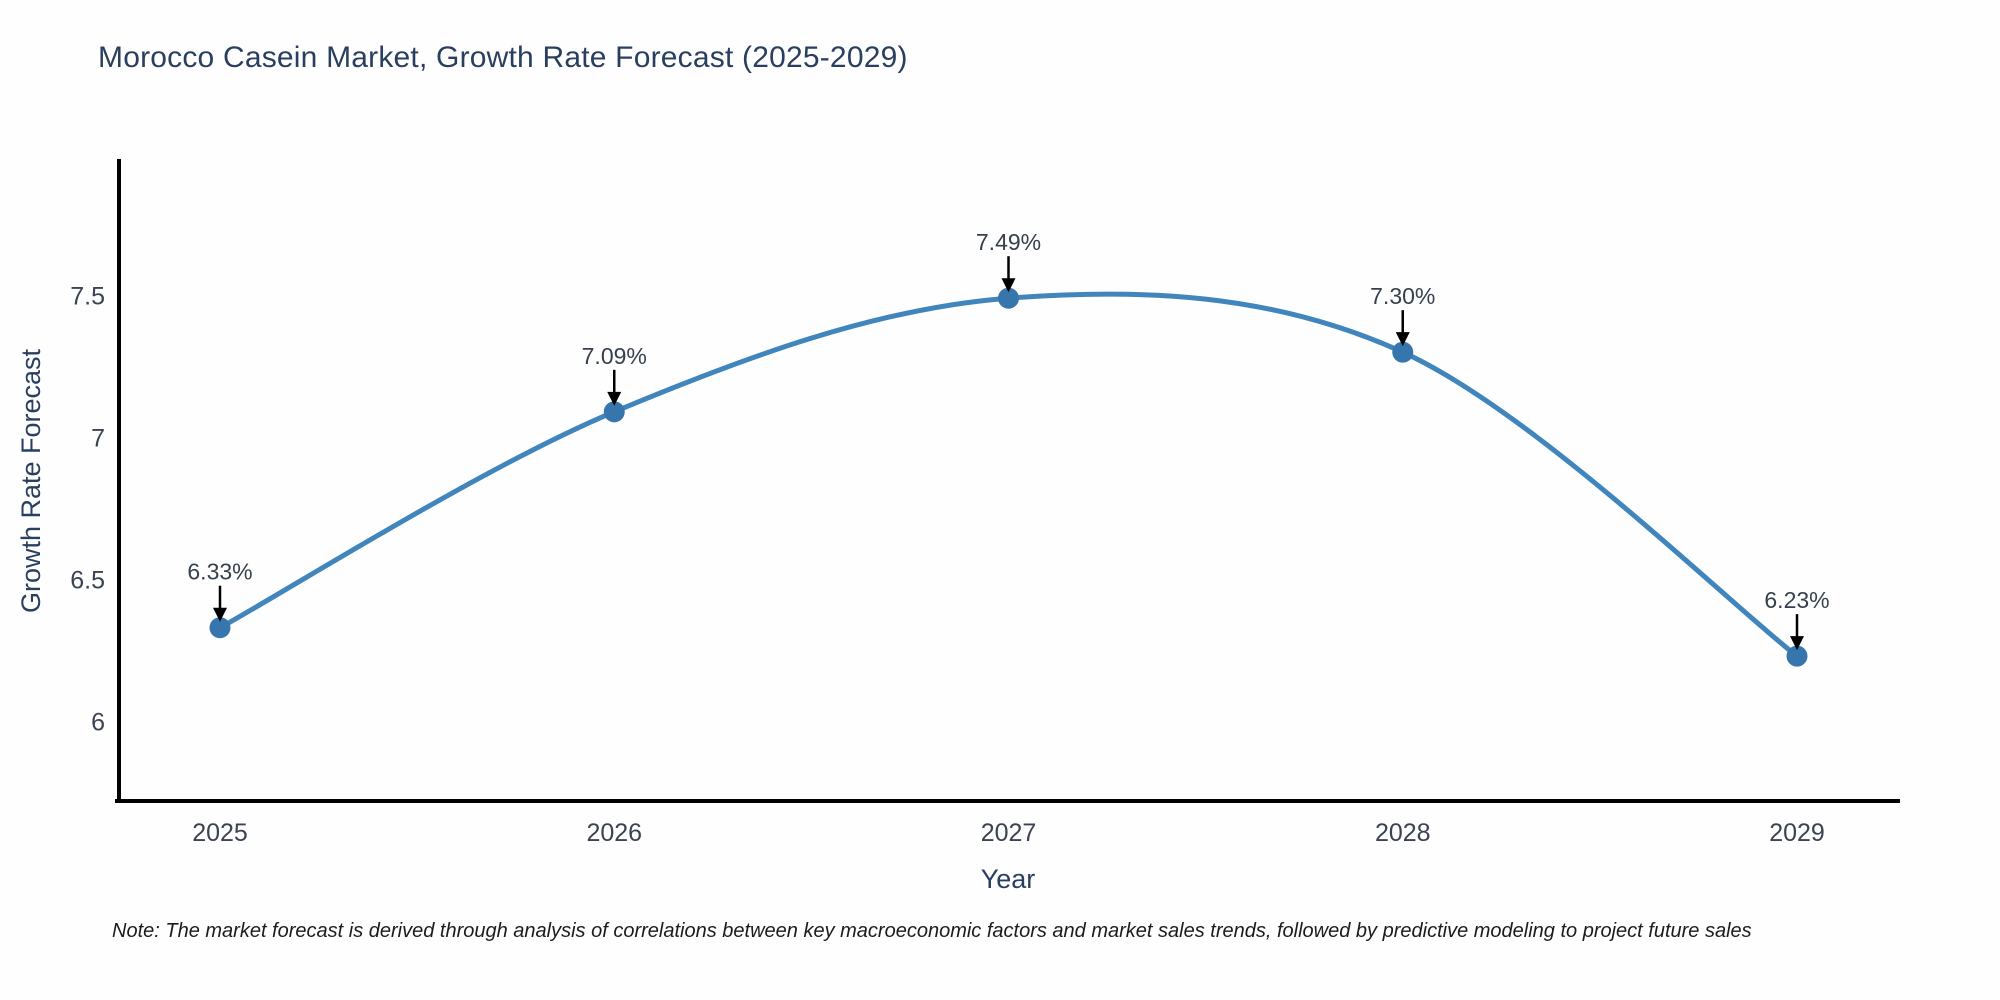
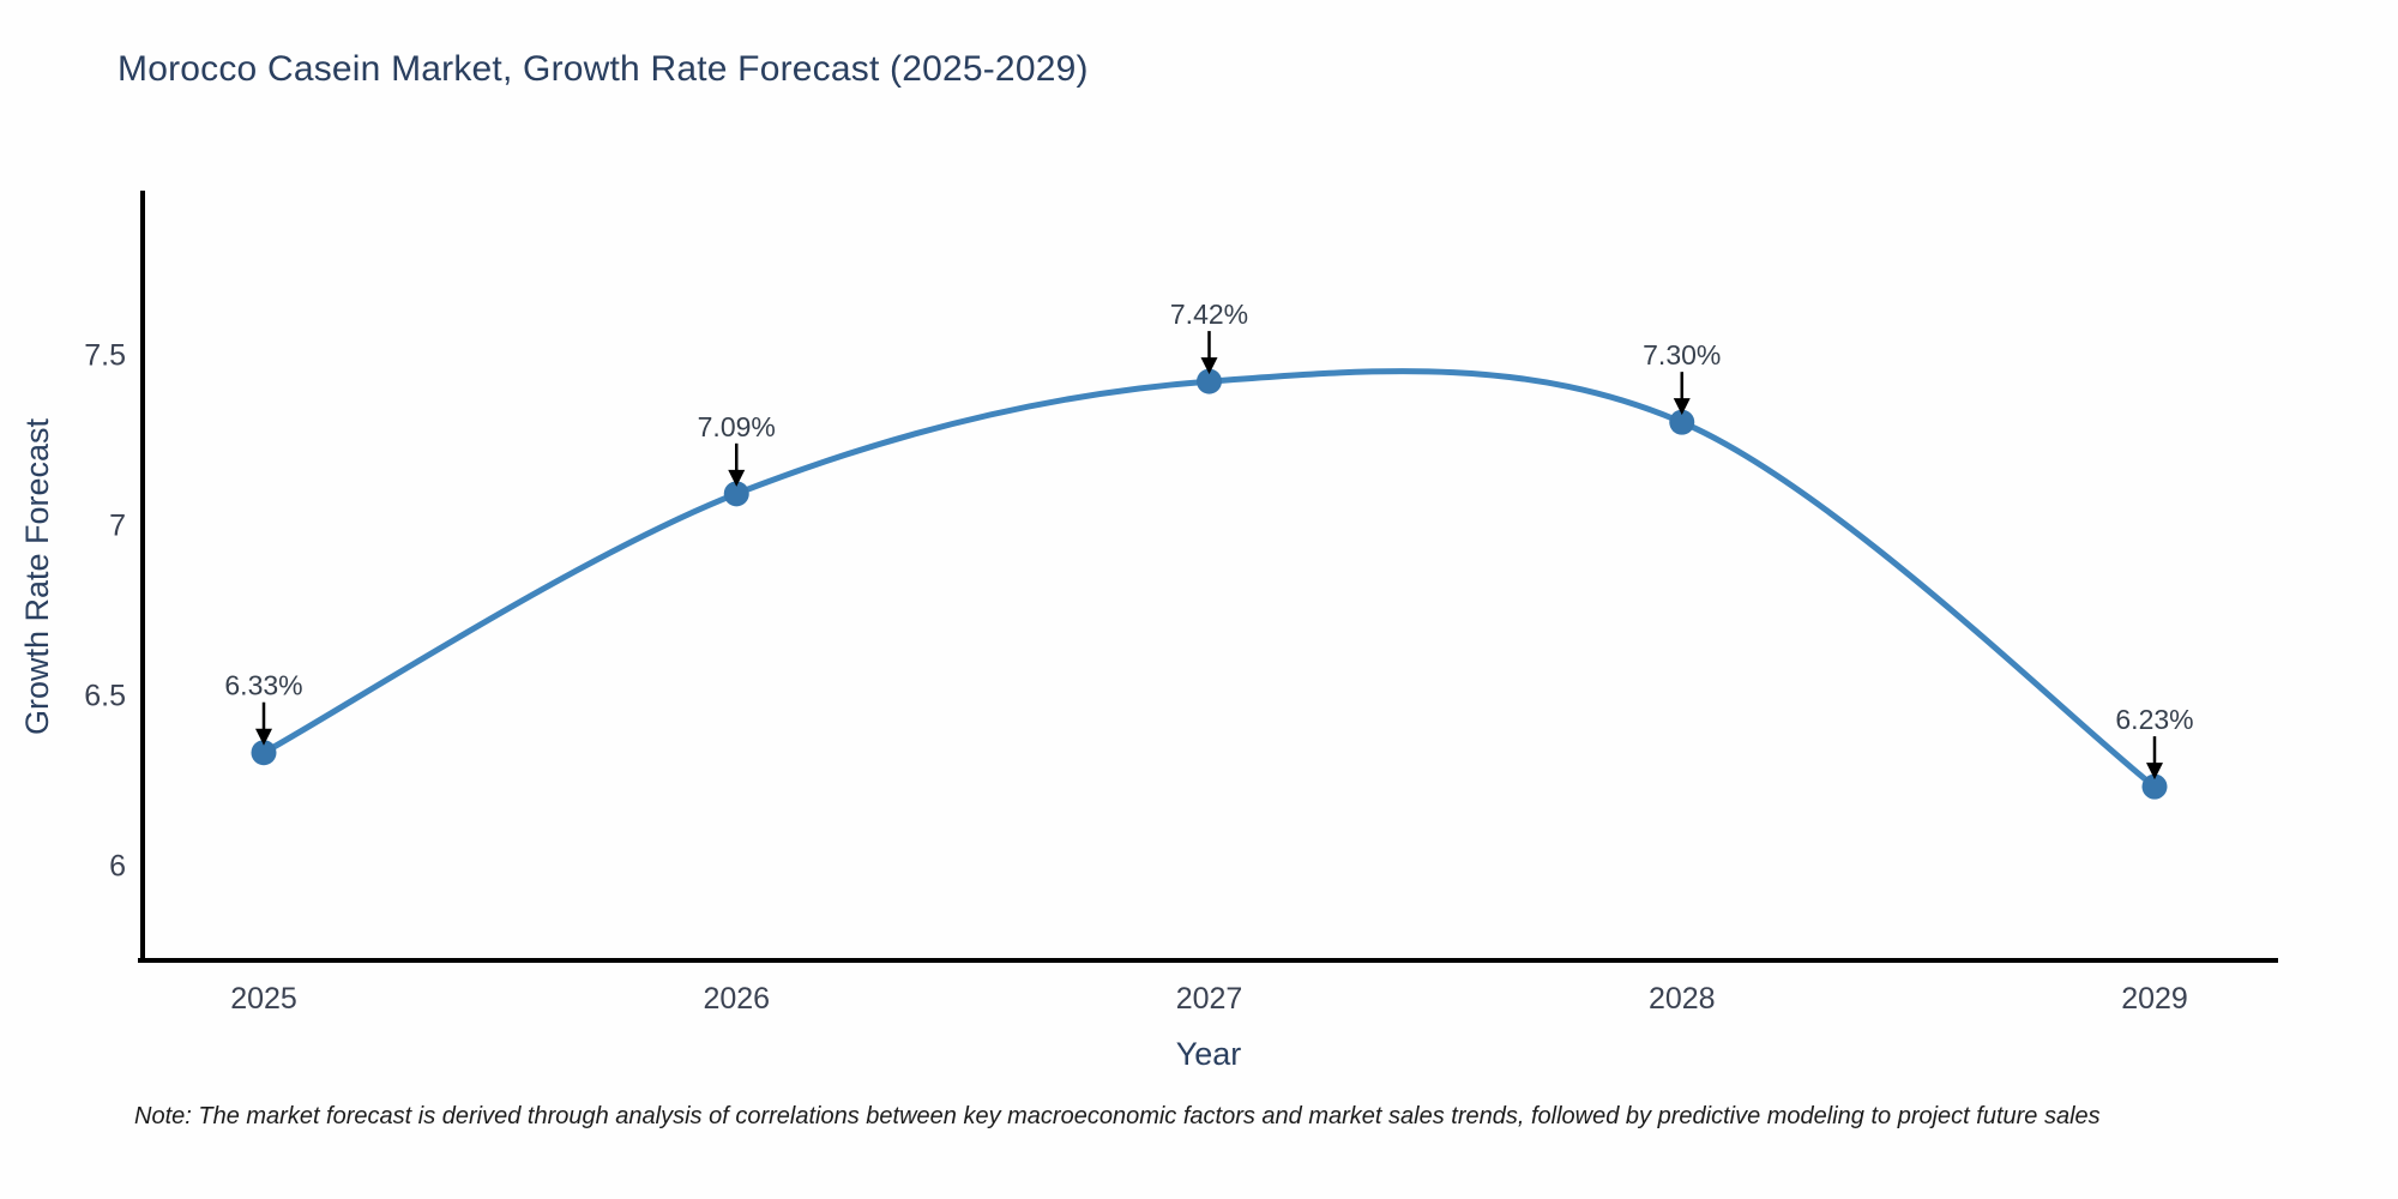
2027: 7.49% -> 7.42%
